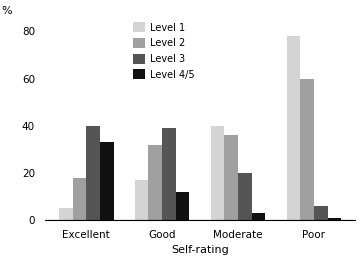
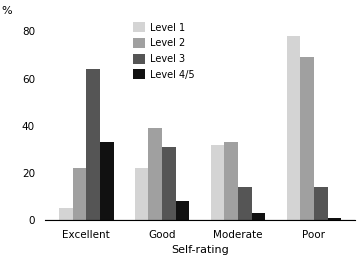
Level 2/Excellent: 18 -> 22
Level 3/Excellent: 40 -> 64
Level 1/Good: 17 -> 22
Level 2/Good: 32 -> 39
Level 3/Good: 39 -> 31
Level 4/5/Good: 12 -> 8
Level 1/Moderate: 40 -> 32
Level 2/Moderate: 36 -> 33
Level 3/Moderate: 20 -> 14
Level 2/Poor: 60 -> 69
Level 3/Poor: 6 -> 14
